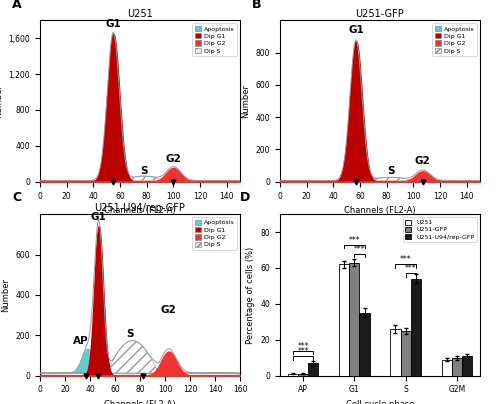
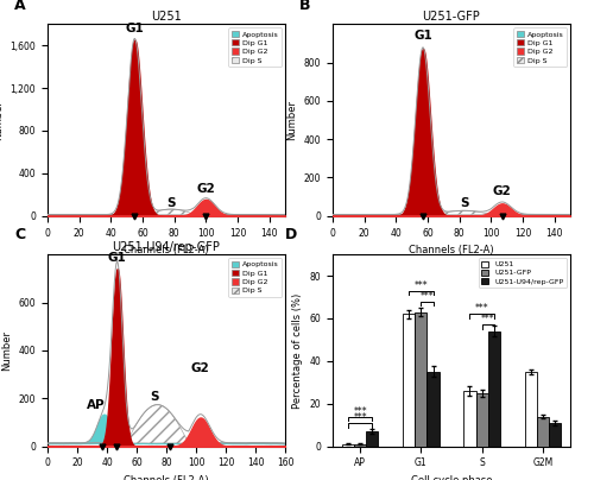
U251/G2M: 9 -> 35
U251-GFP/G2M: 10 -> 14
